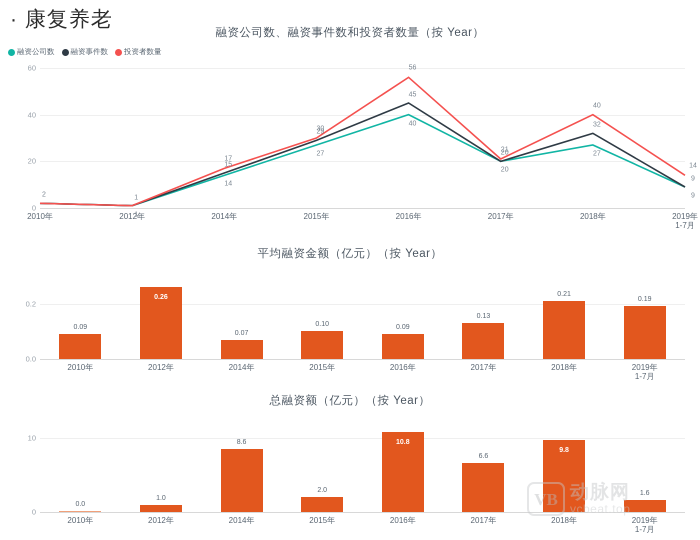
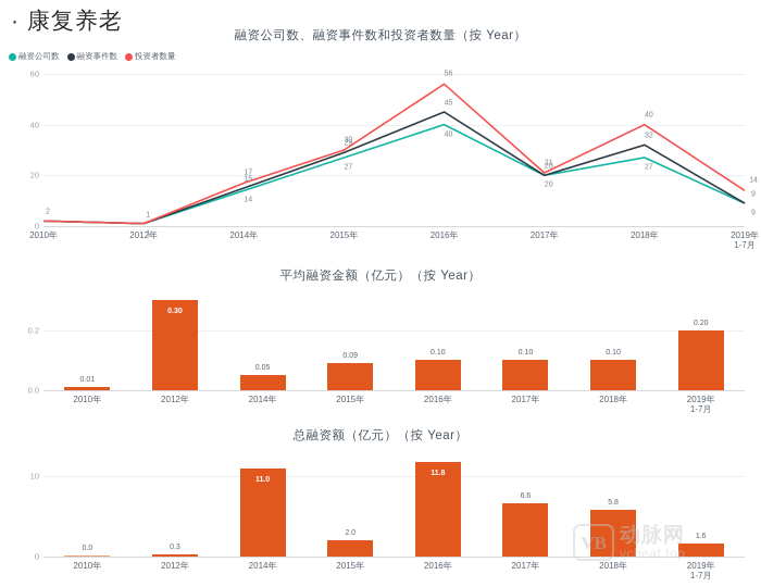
平均融资金额（亿元）（按 Year）/2010年: 0.09 -> 0.01
平均融资金额（亿元）（按 Year）/2012年: 0.26 -> 0.30
平均融资金额（亿元）（按 Year）/2014年: 0.07 -> 0.05
平均融资金额（亿元）（按 Year）/2015年: 0.10 -> 0.09
平均融资金额（亿元）（按 Year）/2016年: 0.09 -> 0.10
平均融资金额（亿元）（按 Year）/2017年: 0.13 -> 0.10
平均融资金额（亿元）（按 Year）/2018年: 0.21 -> 0.10
平均融资金额（亿元）（按 Year）/2019年 1-7月: 0.19 -> 0.20
总融资额（亿元）（按 Year）/2012年: 1.0 -> 0.3
总融资额（亿元）（按 Year）/2014年: 8.6 -> 11.0
总融资额（亿元）（按 Year）/2016年: 10.8 -> 11.8
总融资额（亿元）（按 Year）/2018年: 9.8 -> 5.8
